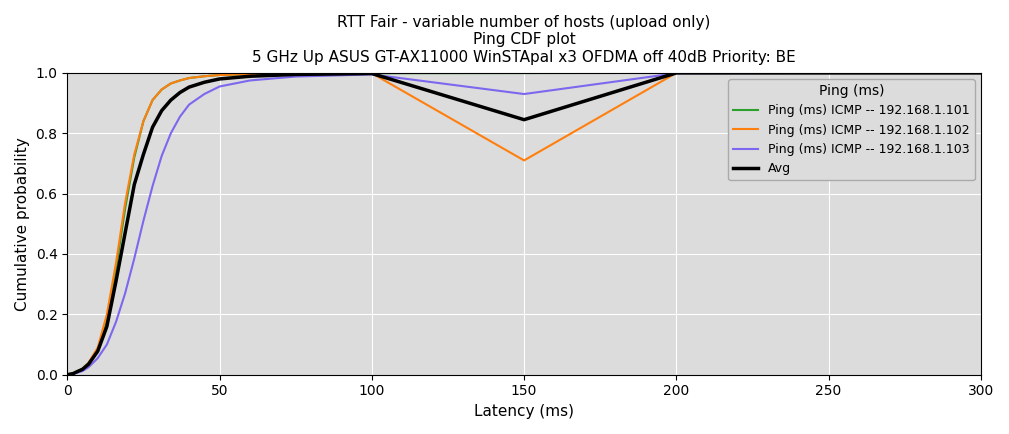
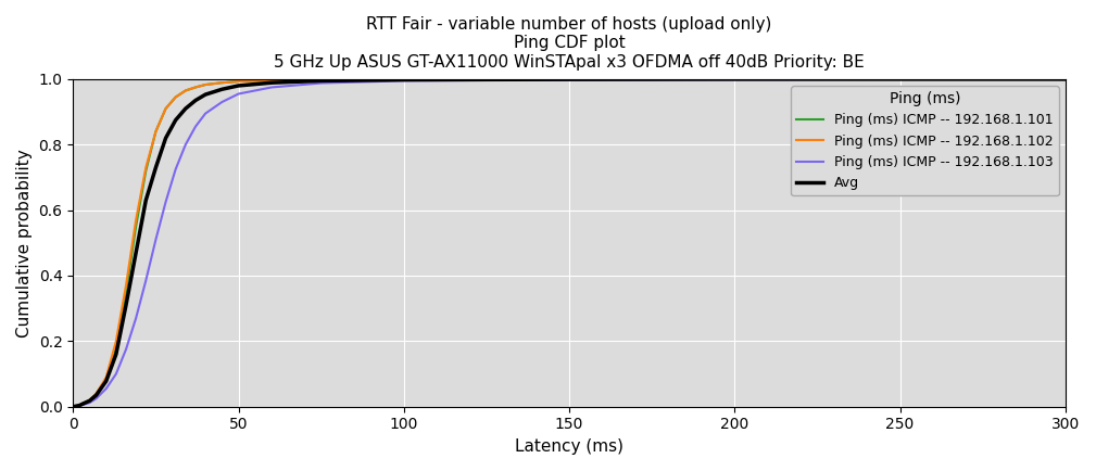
Ping (ms) ICMP -- 192.168.1.102/150: 0.710 -> 1.000
Ping (ms) ICMP -- 192.168.1.103/150: 0.930 -> 0.998
Avg/150: 0.845 -> 0.999
